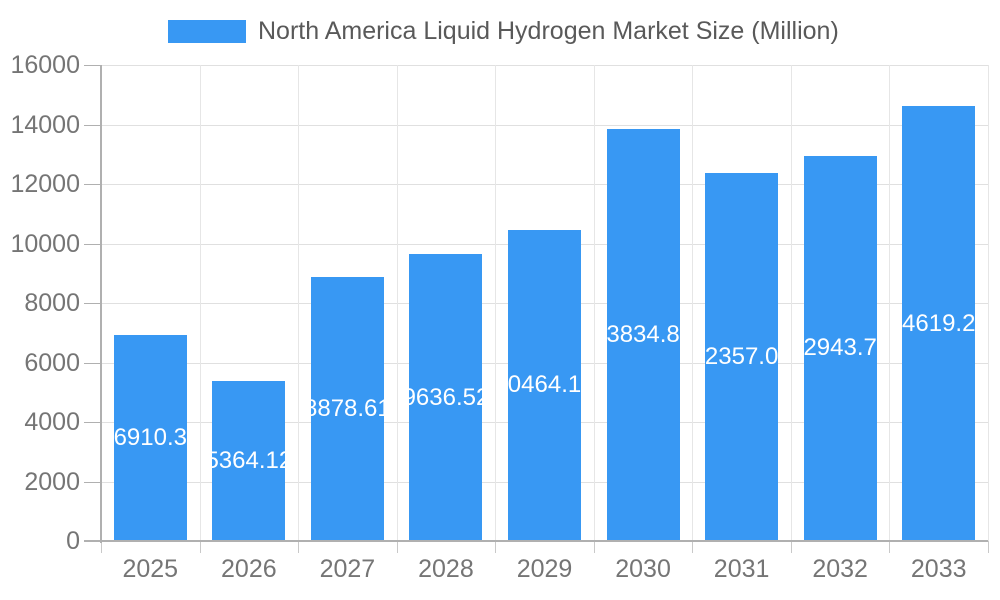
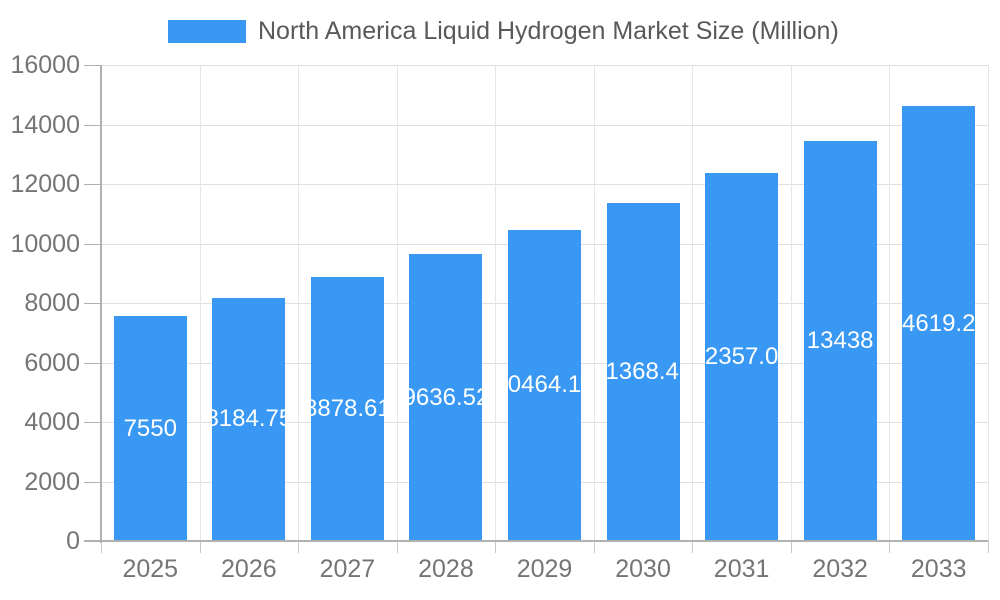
2025: 6910.3 -> 7550
2026: 5364.12 -> 8184.75
2030: 13834.86 -> 11368.45
2032: 12943.76 -> 13438
